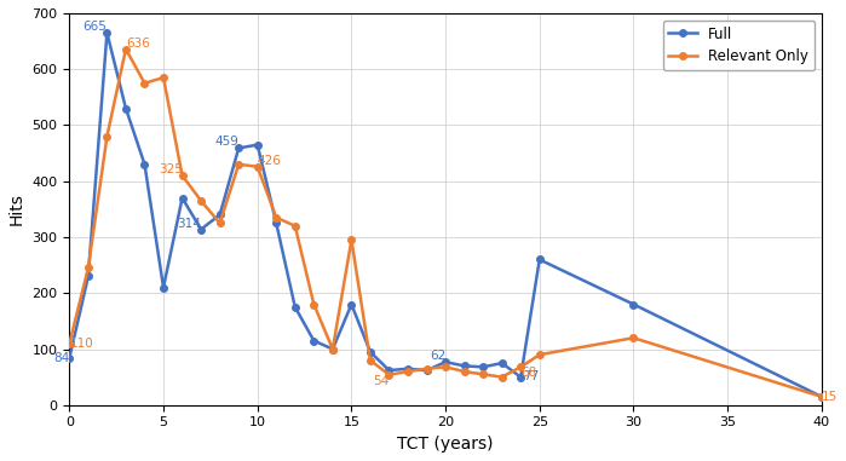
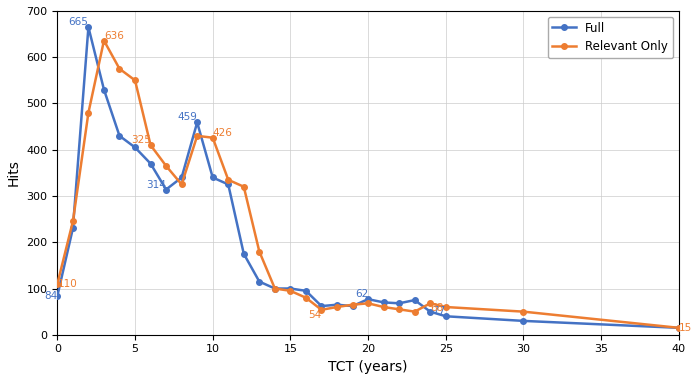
Full/5: 210 -> 405
Relevant Only/5: 585 -> 550
Full/10: 465 -> 340
Full/15: 180 -> 100
Relevant Only/15: 295 -> 95
Full/25: 260 -> 40
Relevant Only/25: 90 -> 60
Full/30: 180 -> 30
Relevant Only/30: 120 -> 50
